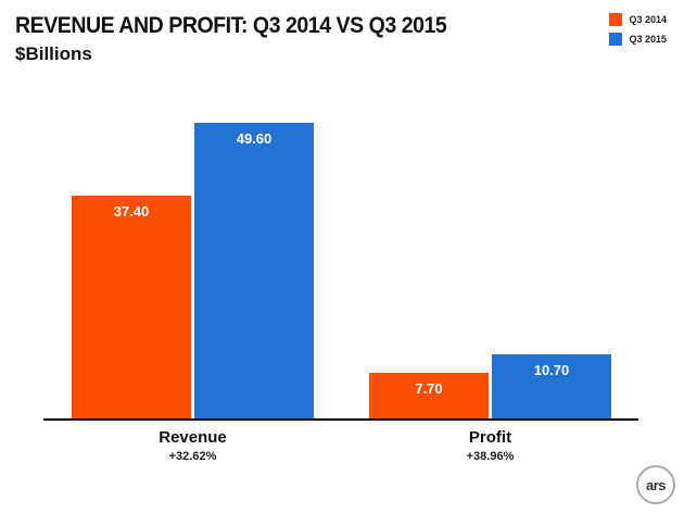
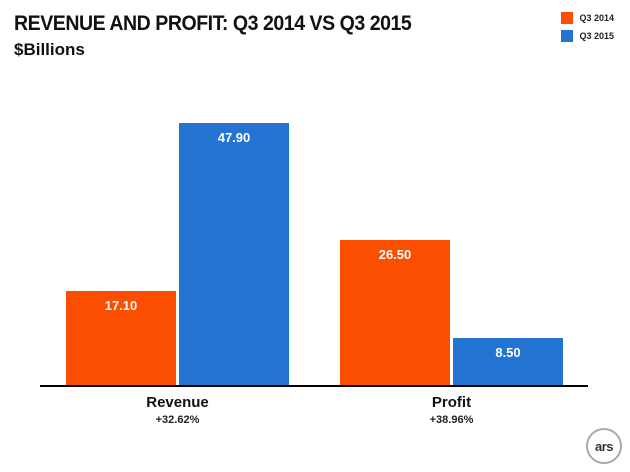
Q3 2014/Revenue: 37.40 -> 17.10
Q3 2015/Revenue: 49.60 -> 47.90
Q3 2014/Profit: 7.70 -> 26.50
Q3 2015/Profit: 10.70 -> 8.50
